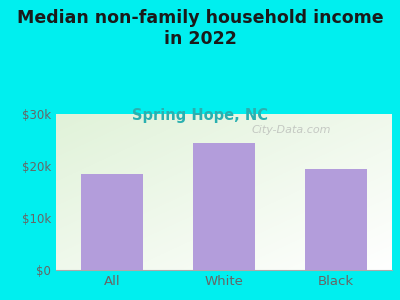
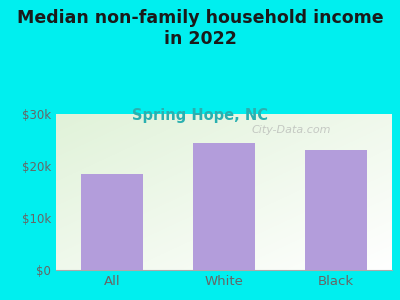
Black: $19.5k -> $23.0k
